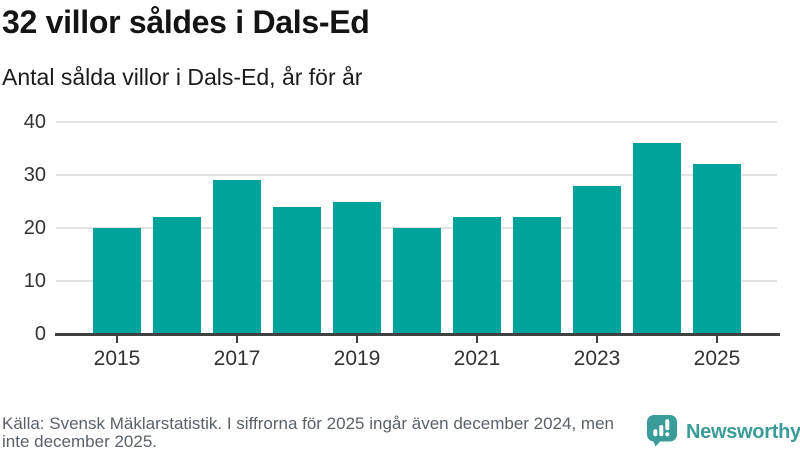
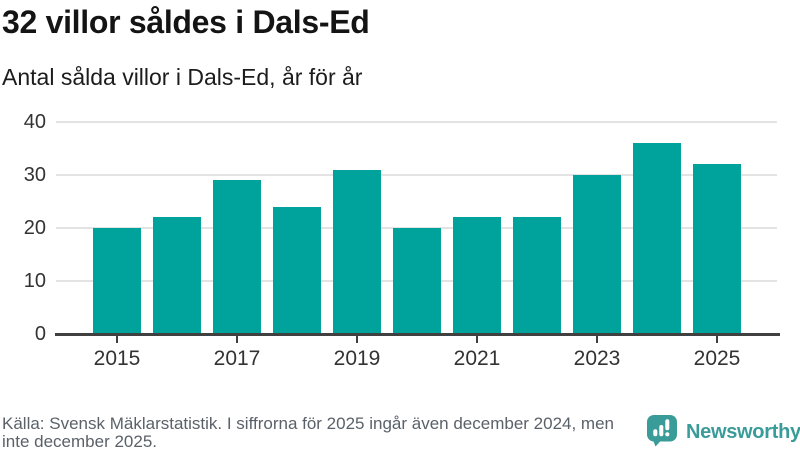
2019: 25 -> 31
2023: 28 -> 30
